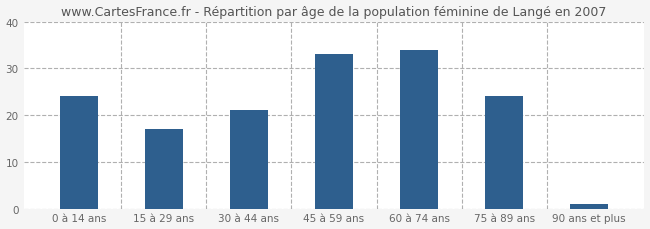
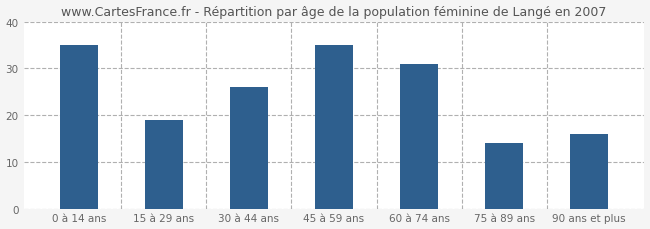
0 à 14 ans: 24 -> 35
15 à 29 ans: 17 -> 19
30 à 44 ans: 21 -> 26
45 à 59 ans: 33 -> 35
60 à 74 ans: 34 -> 31
75 à 89 ans: 24 -> 14
90 ans et plus: 1 -> 16
